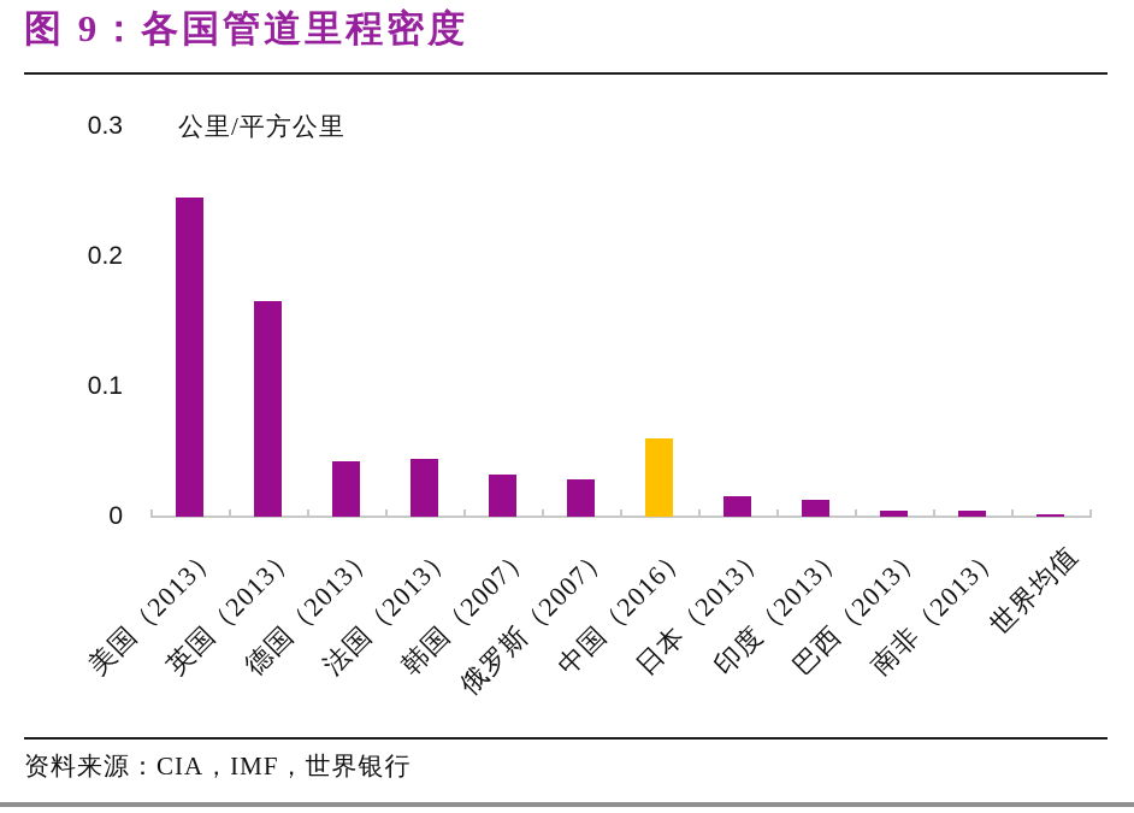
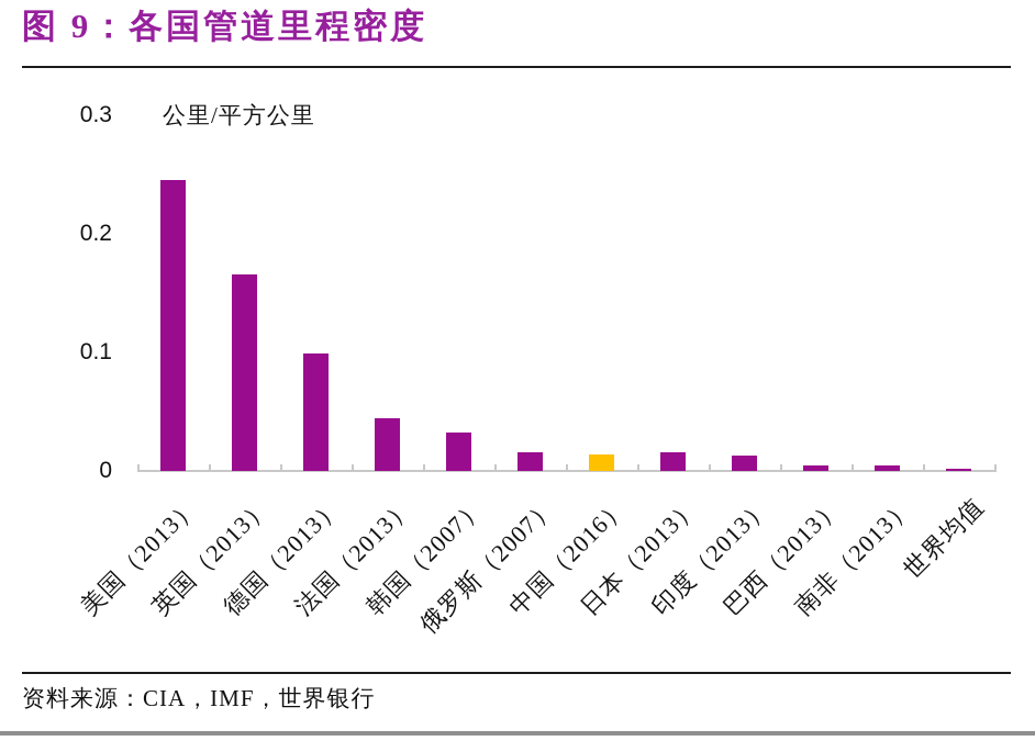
德国（2013）: 0.043 -> 0.099
俄罗斯（2007）: 0.029 -> 0.016
中国（2016）: 0.060 -> 0.014
